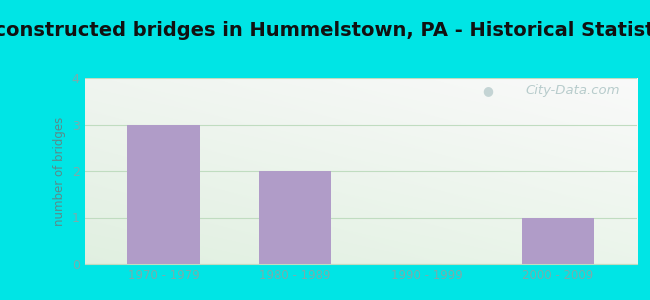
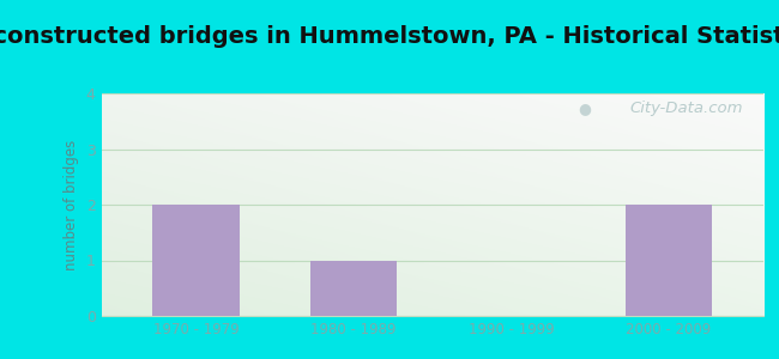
1970 - 1979: 3 -> 2
1980 - 1989: 2 -> 1
2000 - 2009: 1 -> 2
